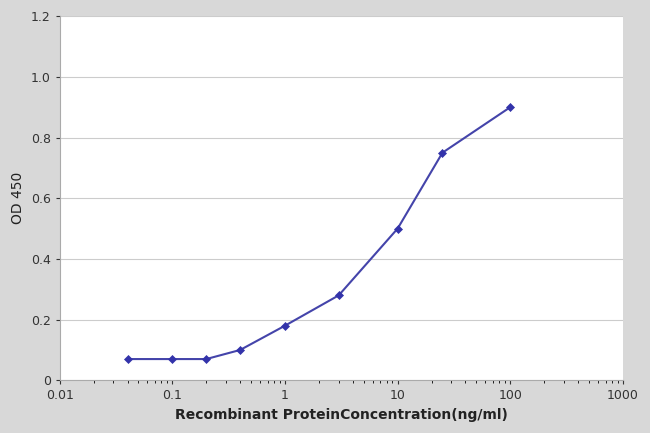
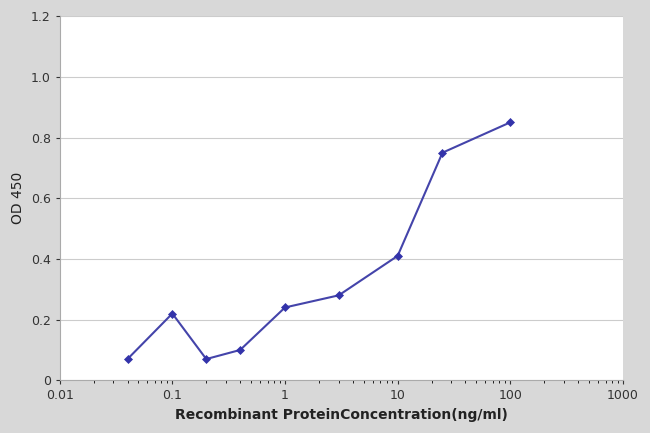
0.1: 0.07 -> 0.22
1: 0.18 -> 0.24
10: 0.50 -> 0.41
100: 0.90 -> 0.85
